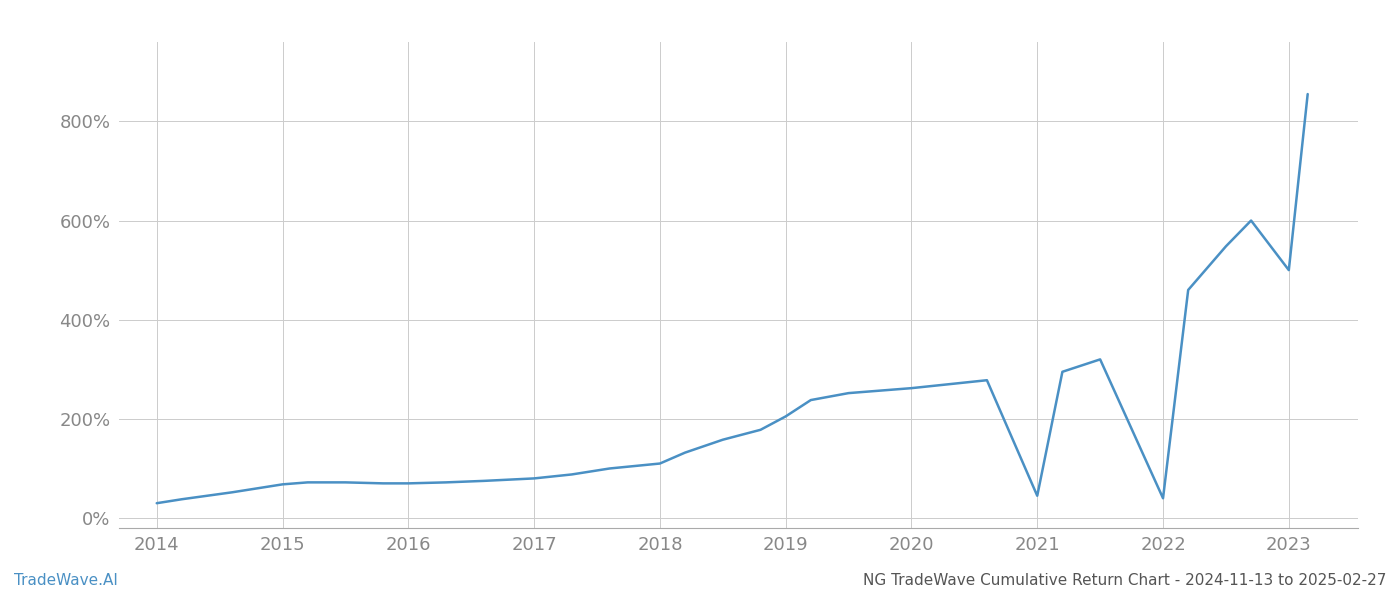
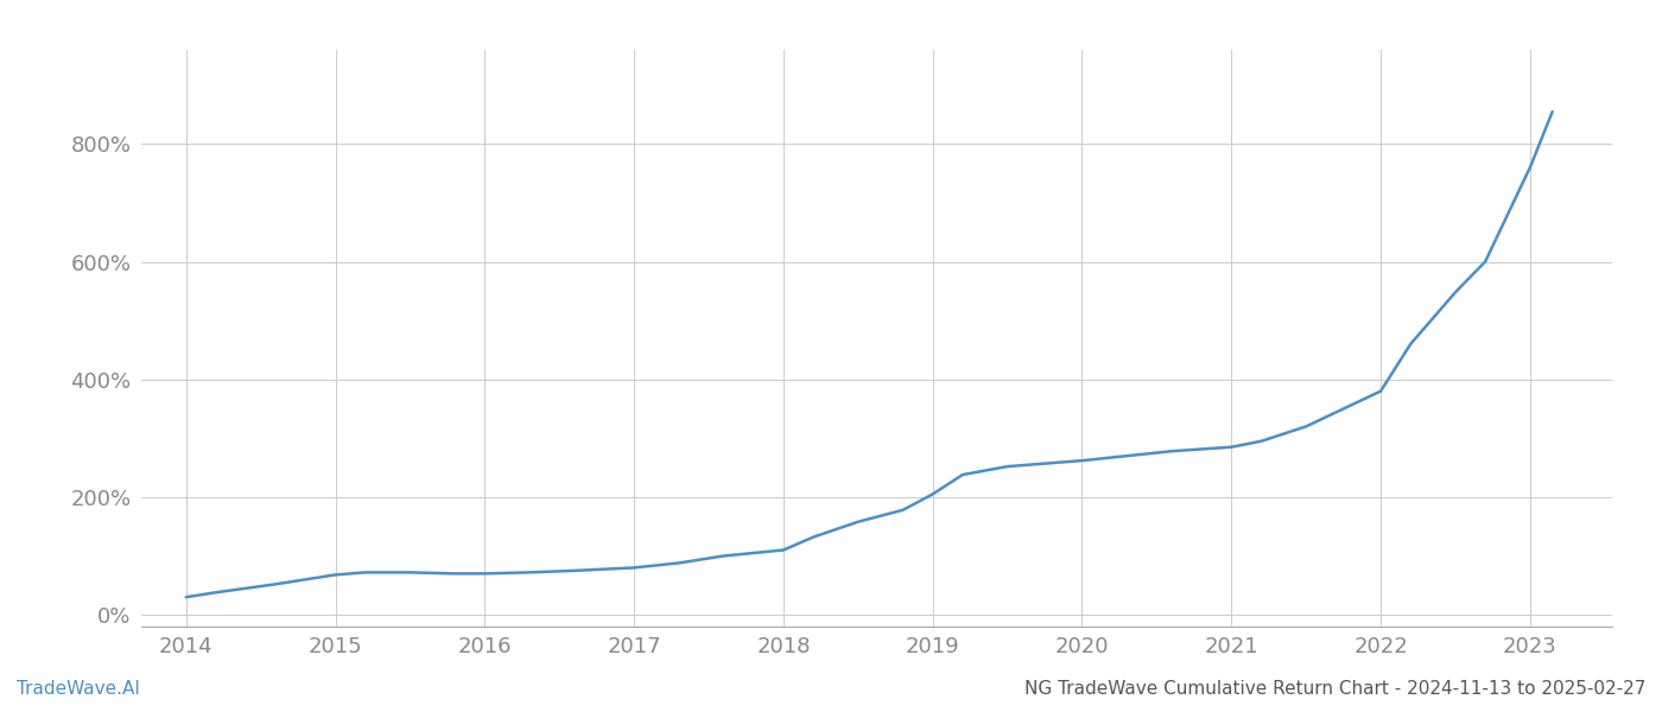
2021: 45% -> 285%
2022: 40% -> 380%
2023: 500% -> 760%
